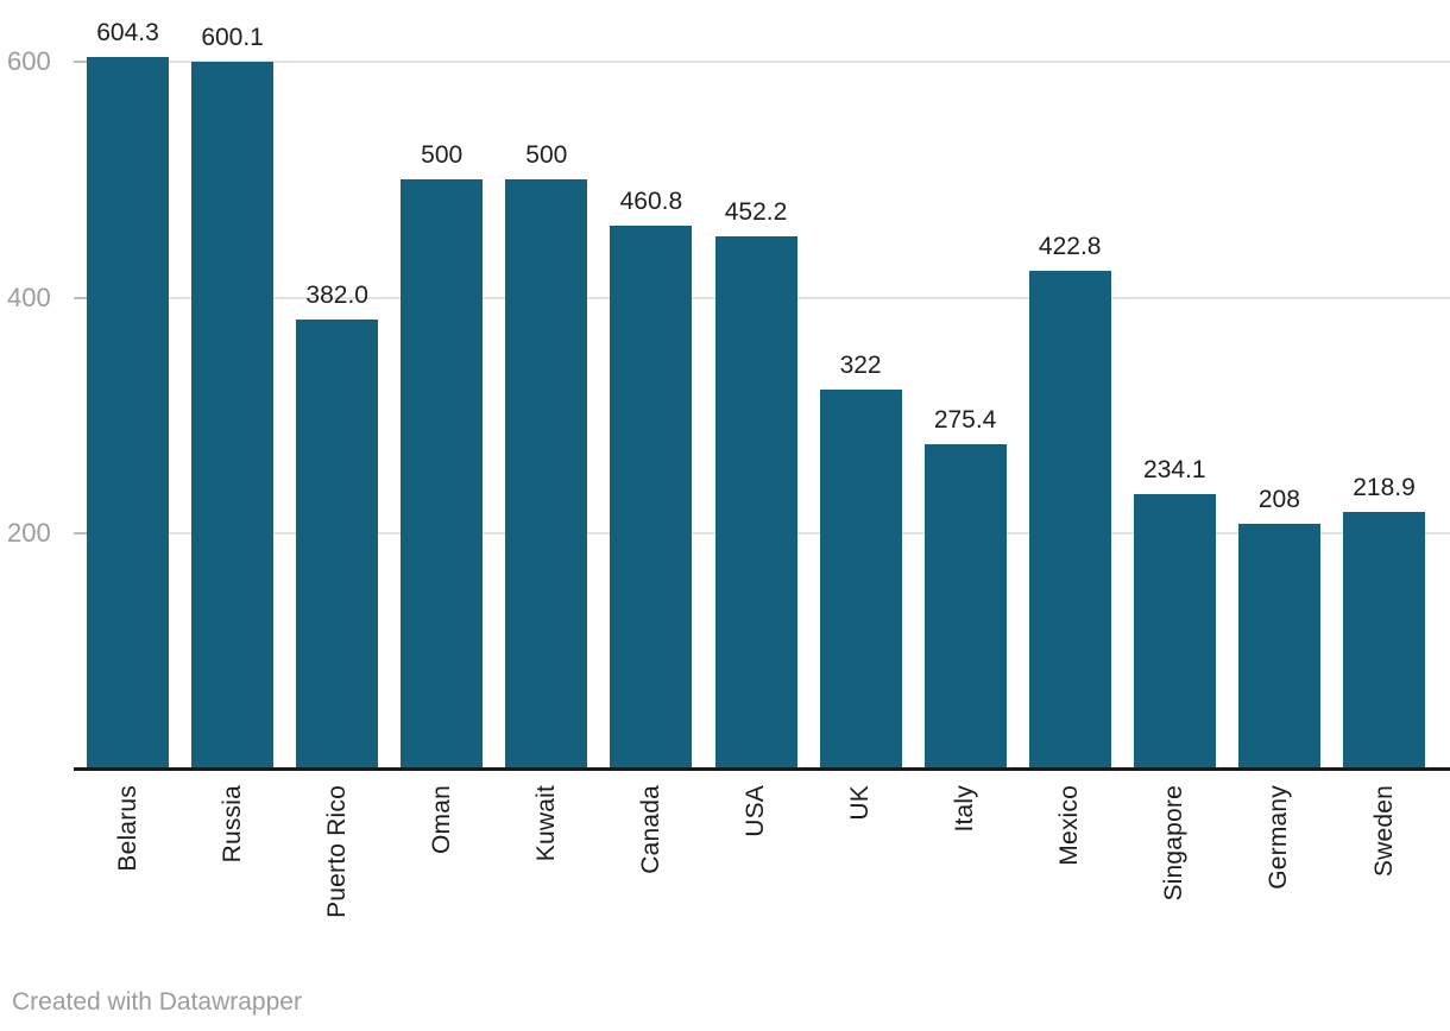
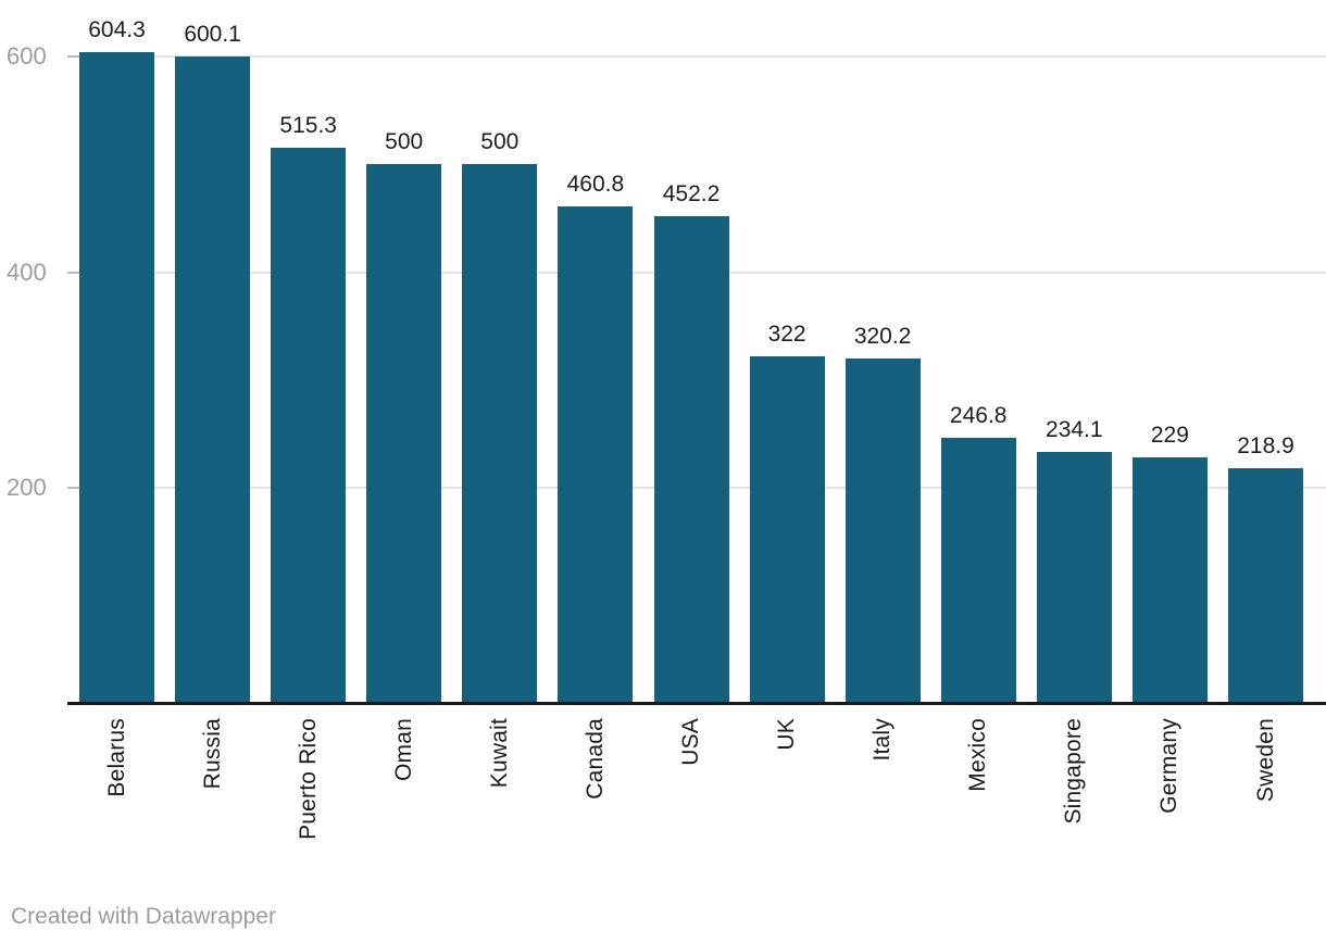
Puerto Rico: 382.0 -> 515.3
Italy: 275.4 -> 320.2
Mexico: 422.8 -> 246.8
Germany: 208 -> 229
